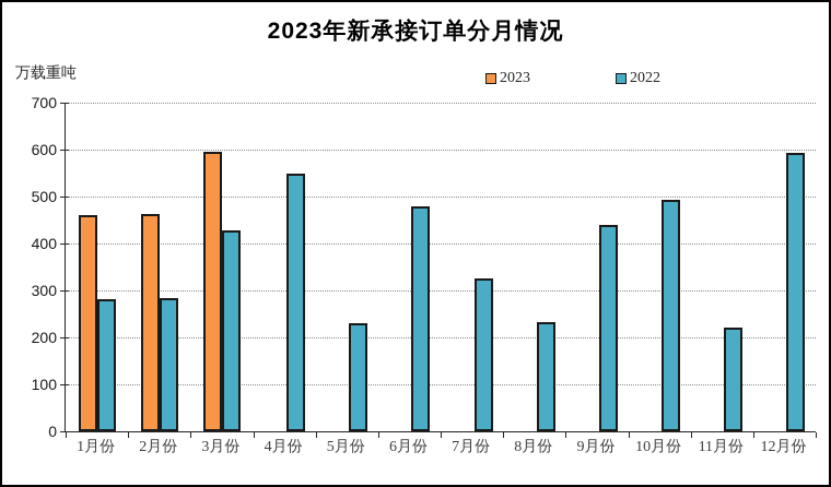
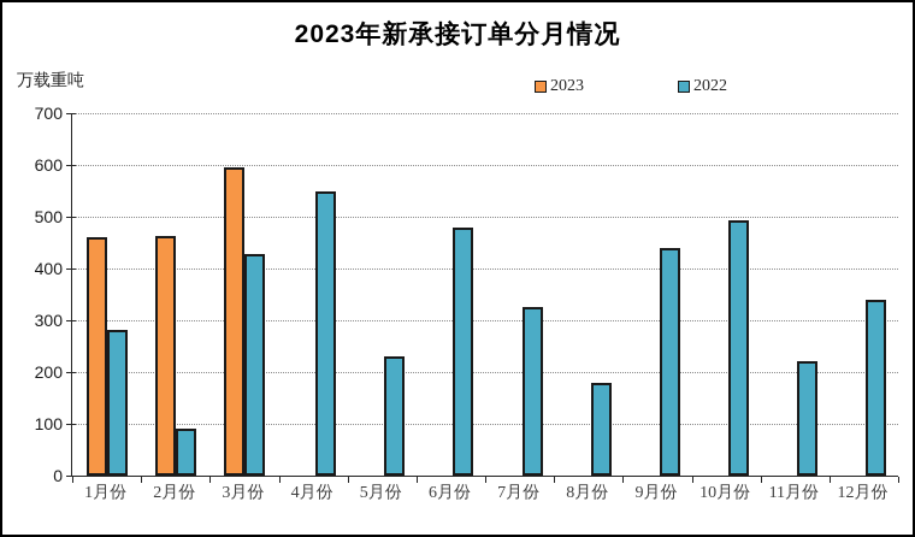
2022/2月份: 280 -> 90
2022/8月份: 230 -> 180
2022/12月份: 590 -> 340
